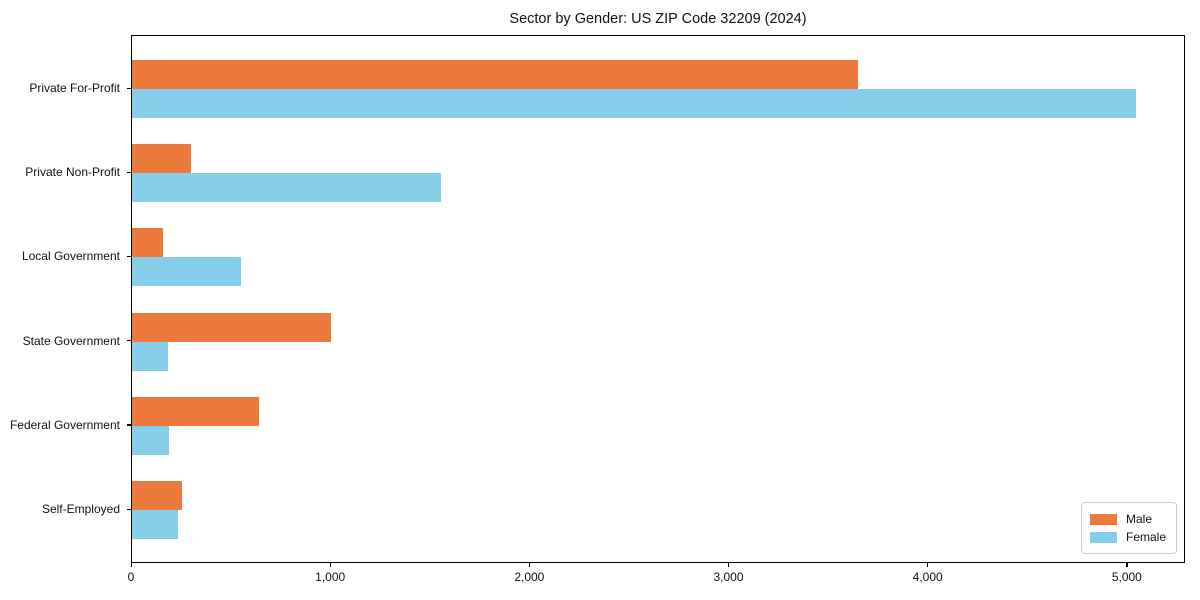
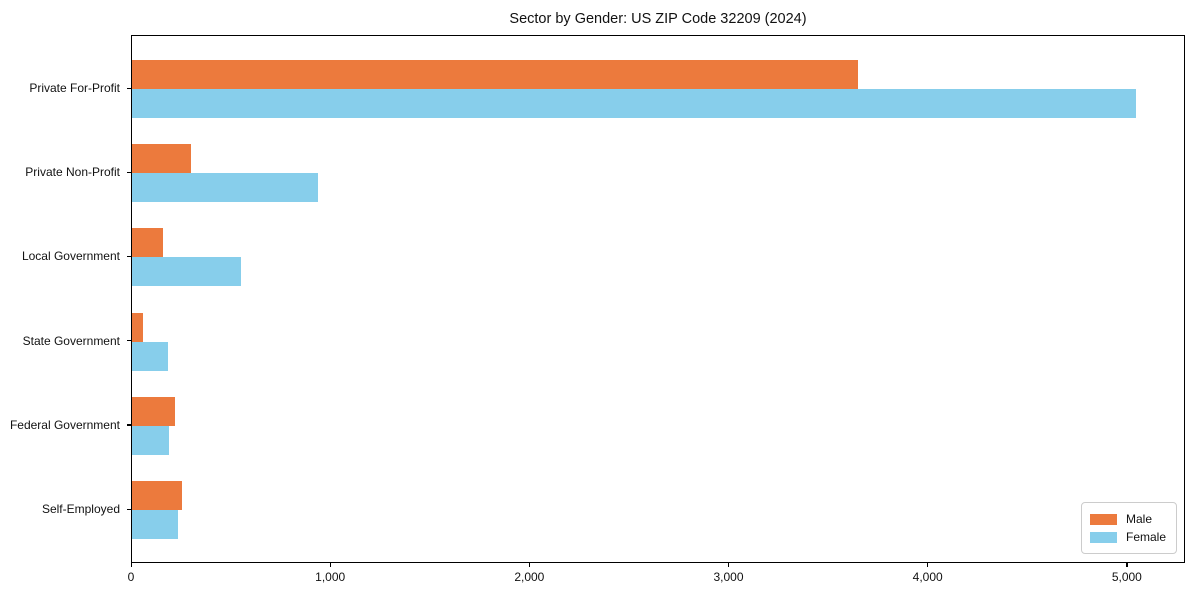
Female/Private Non-Profit: 1550 -> 940
Male/State Government: 1000 -> 60
Male/Federal Government: 640 -> 220
